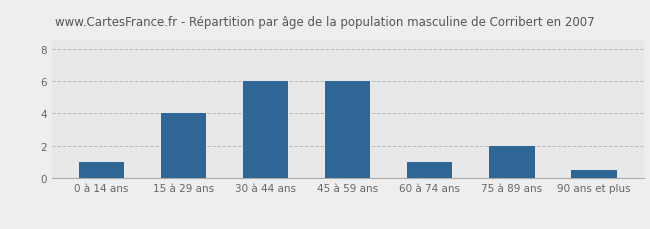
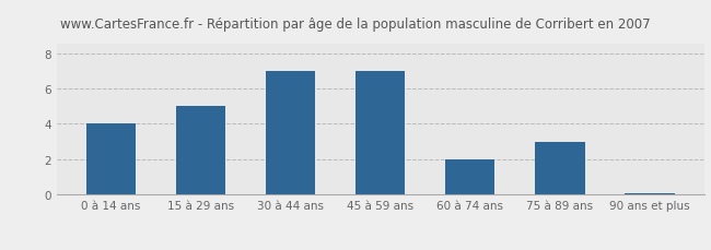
0 à 14 ans: 1.0 -> 4.0
15 à 29 ans: 4.0 -> 5.0
30 à 44 ans: 6.0 -> 7.0
45 à 59 ans: 6.0 -> 7.0
60 à 74 ans: 1.0 -> 2.0
75 à 89 ans: 2.0 -> 3.0
90 ans et plus: 0.5 -> 0.1
